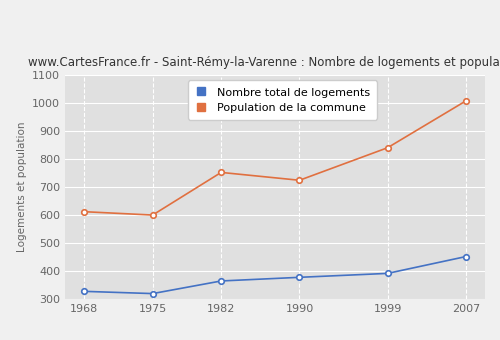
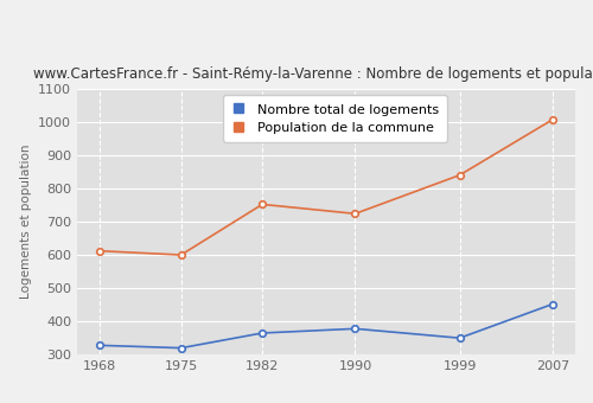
Nombre total de logements/1999: 392 -> 350
